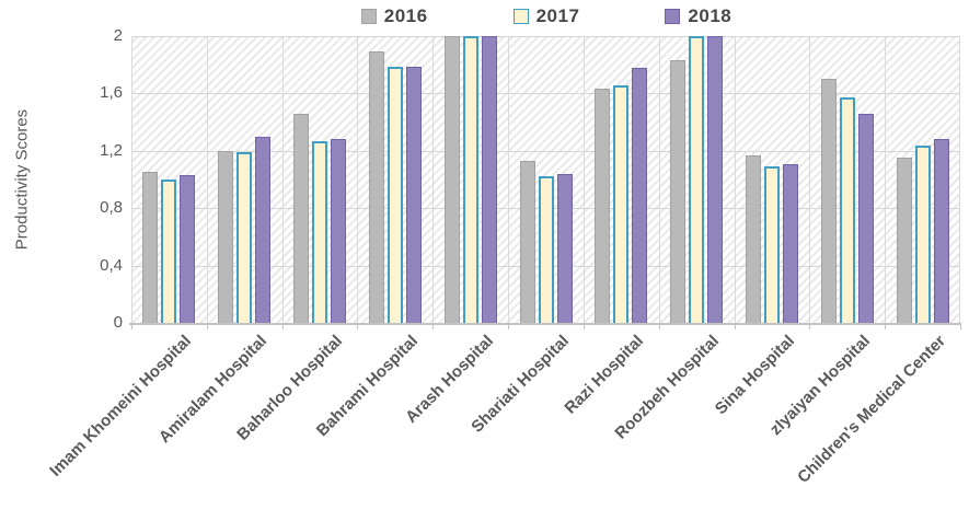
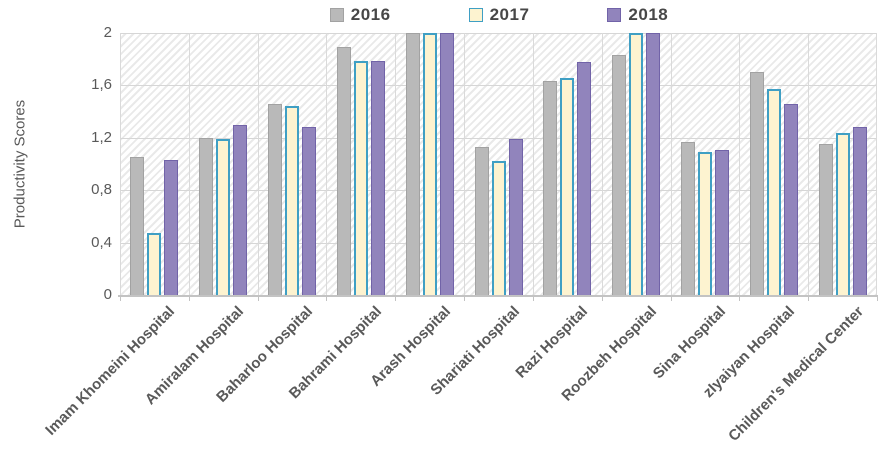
2017/Imam Khomeini Hospital: 1,00 -> 0,47
2017/Baharloo Hospital: 1,27 -> 1,44
2018/Shariati Hospital: 1,04 -> 1,19
